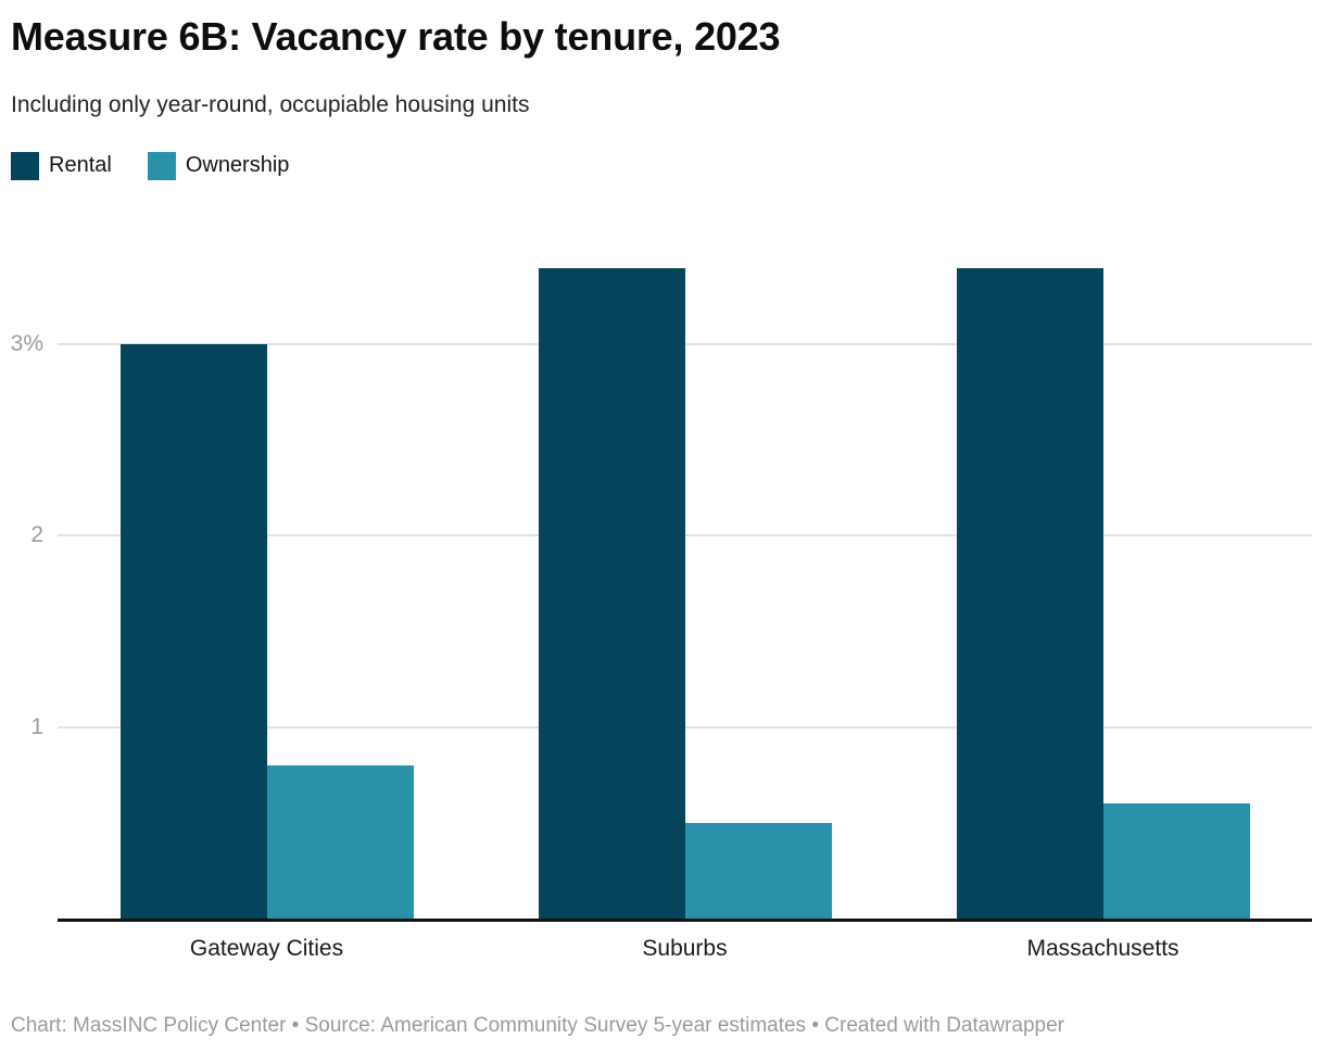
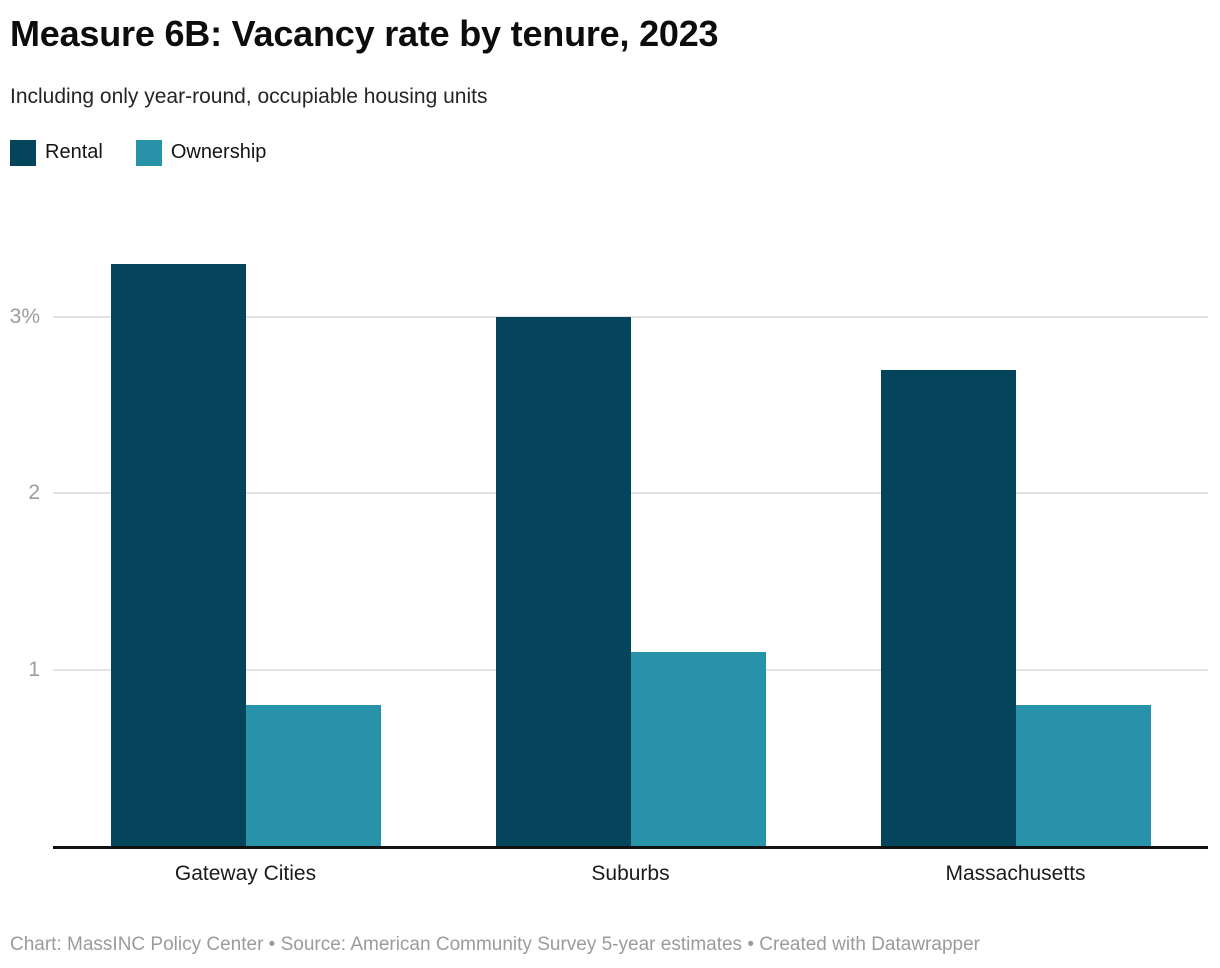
Rental/Gateway Cities: 3.0% -> 3.3%
Rental/Suburbs: 3.4% -> 3.0%
Ownership/Suburbs: 0.5% -> 1.1%
Rental/Massachusetts: 3.4% -> 2.7%
Ownership/Massachusetts: 0.6% -> 0.8%
